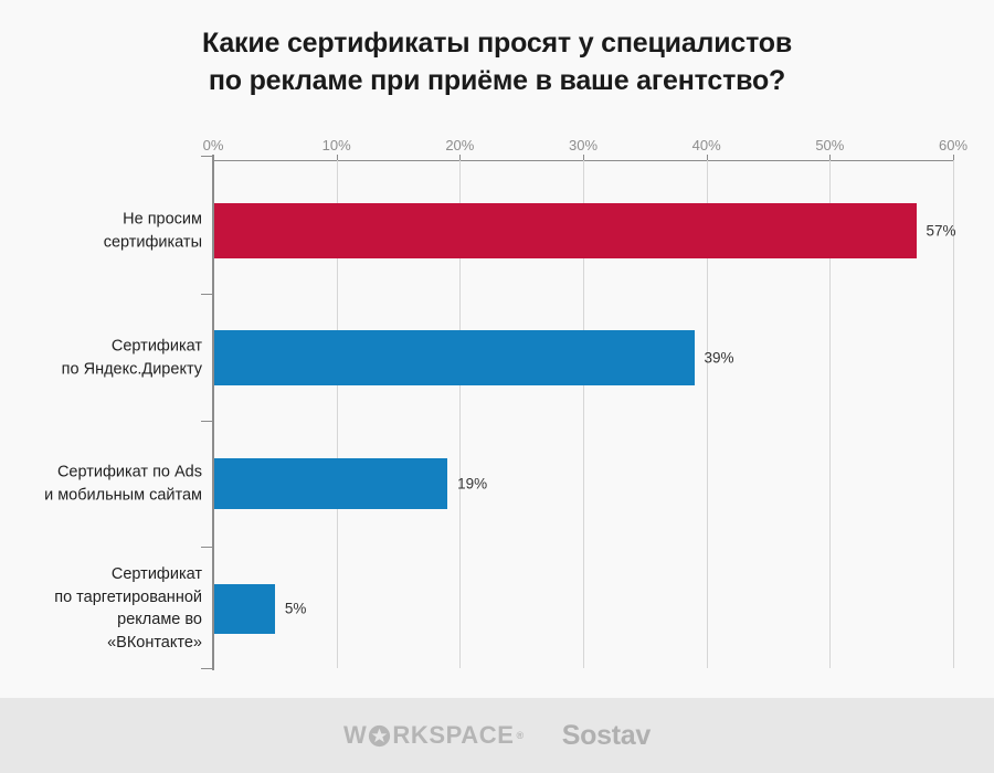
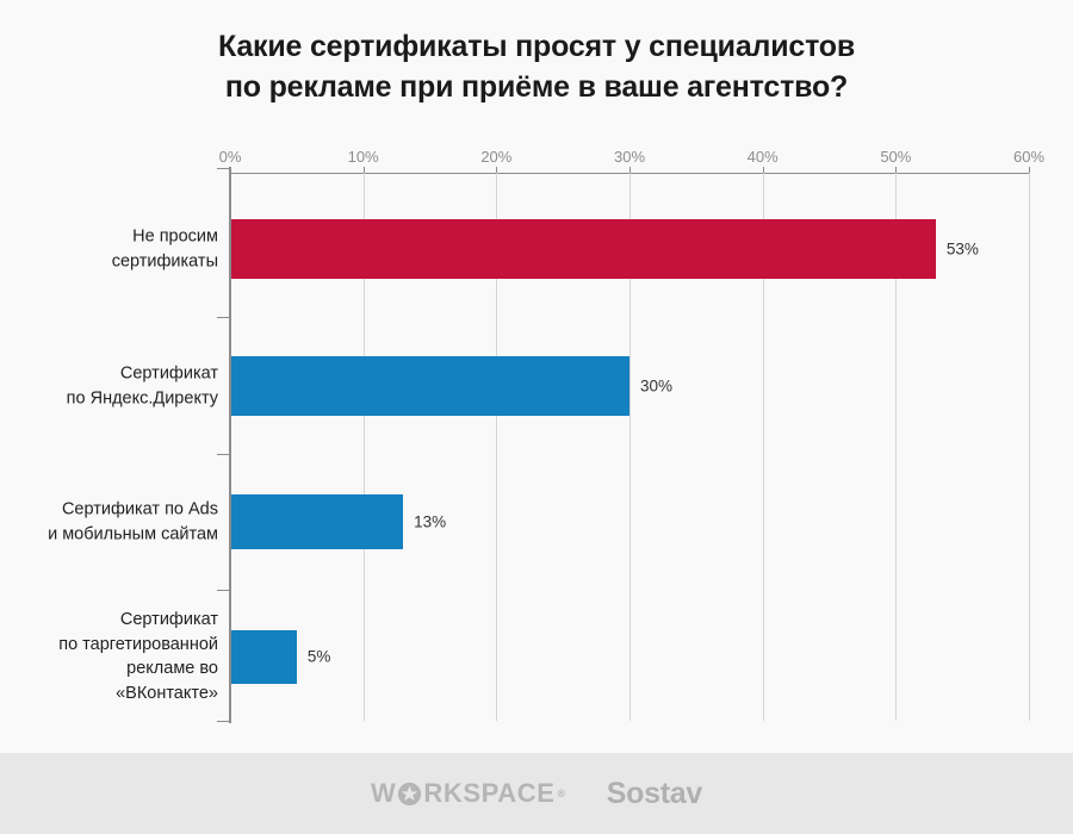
Не просим сертификаты: 57% -> 53%
Сертификат по Яндекс.Директу: 39% -> 30%
Сертификат по Ads и мобильным сайтам: 19% -> 13%
